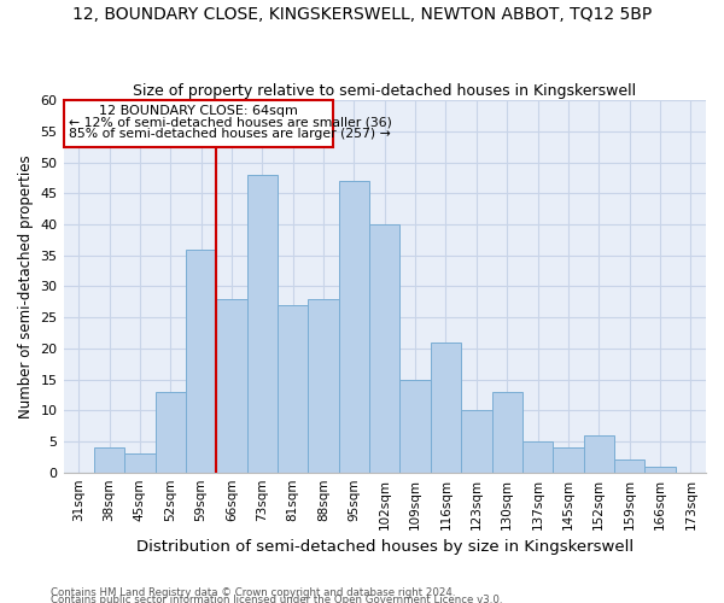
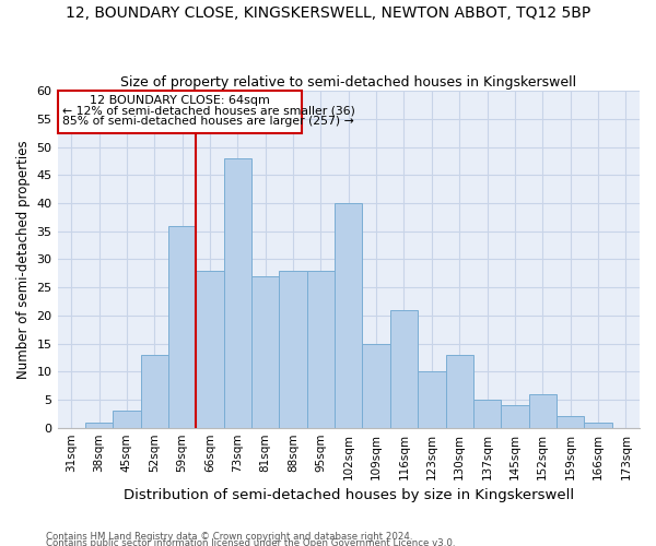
38sqm: 4 -> 1
95sqm: 47 -> 28
